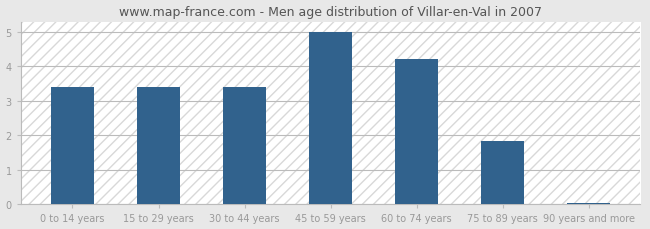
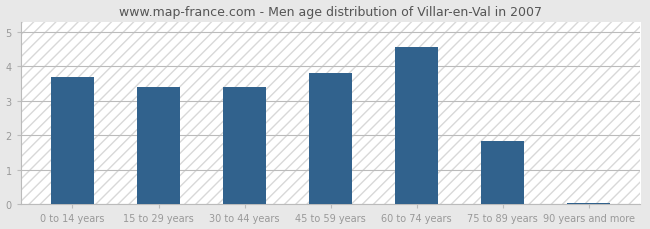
0 to 14 years: 3.40 -> 3.70
45 to 59 years: 5.00 -> 3.80
60 to 74 years: 4.20 -> 4.55
